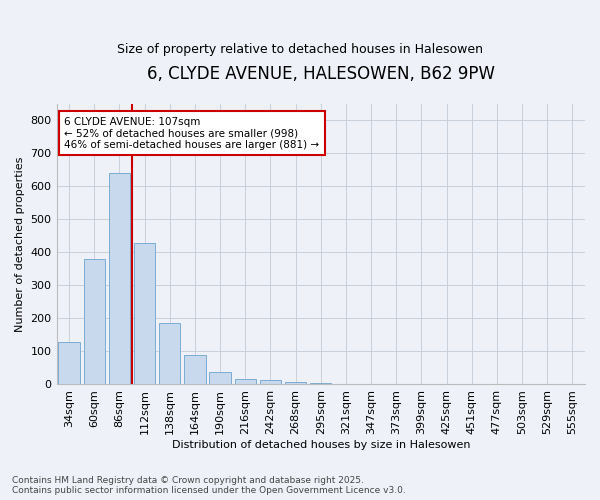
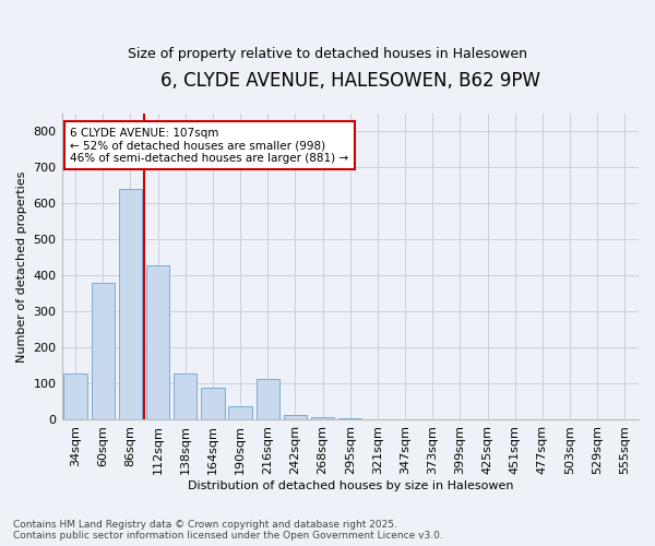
138sqm: 185 -> 130
216sqm: 18 -> 115
